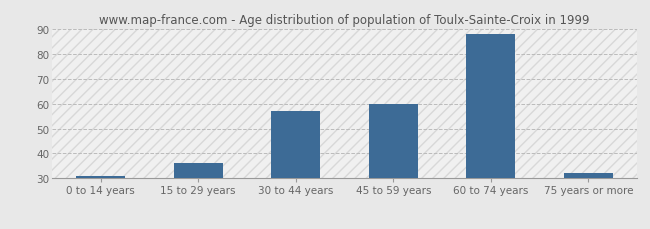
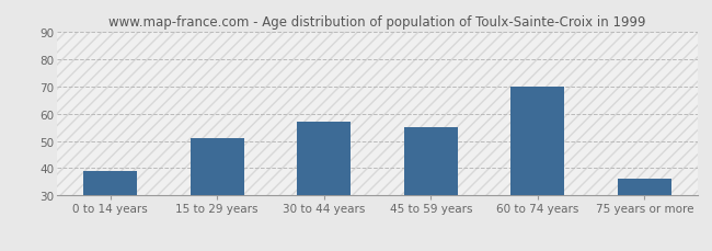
0 to 14 years: 31 -> 39
15 to 29 years: 36 -> 51
45 to 59 years: 60 -> 55
60 to 74 years: 88 -> 70
75 years or more: 32 -> 36
